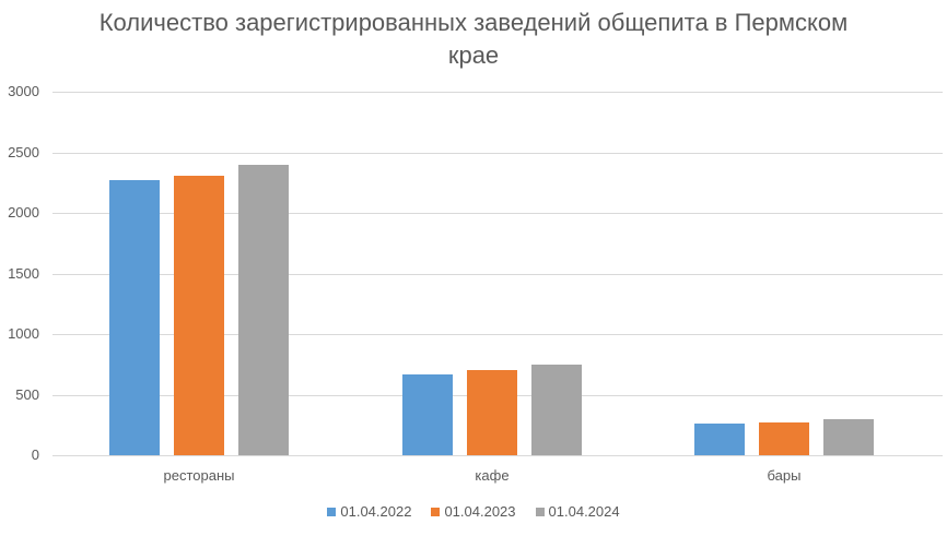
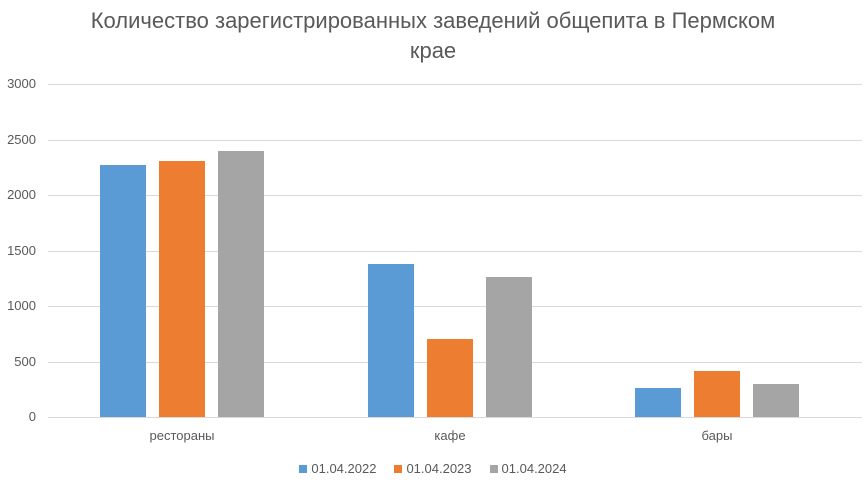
01.04.2022/кафе: 670 -> 1380
01.04.2024/кафе: 750 -> 1260
01.04.2023/бары: 270 -> 410
